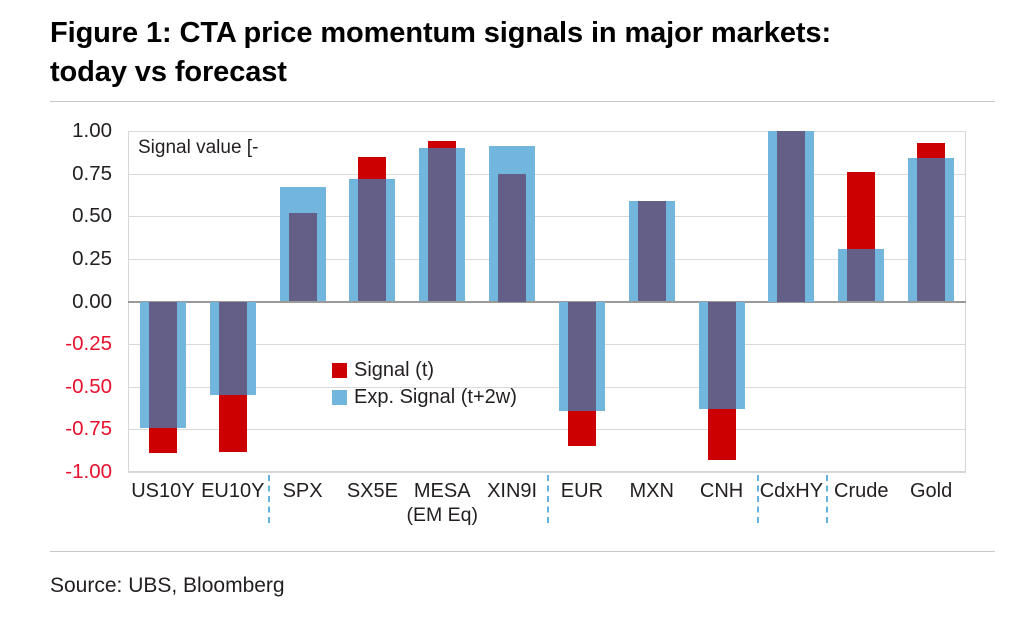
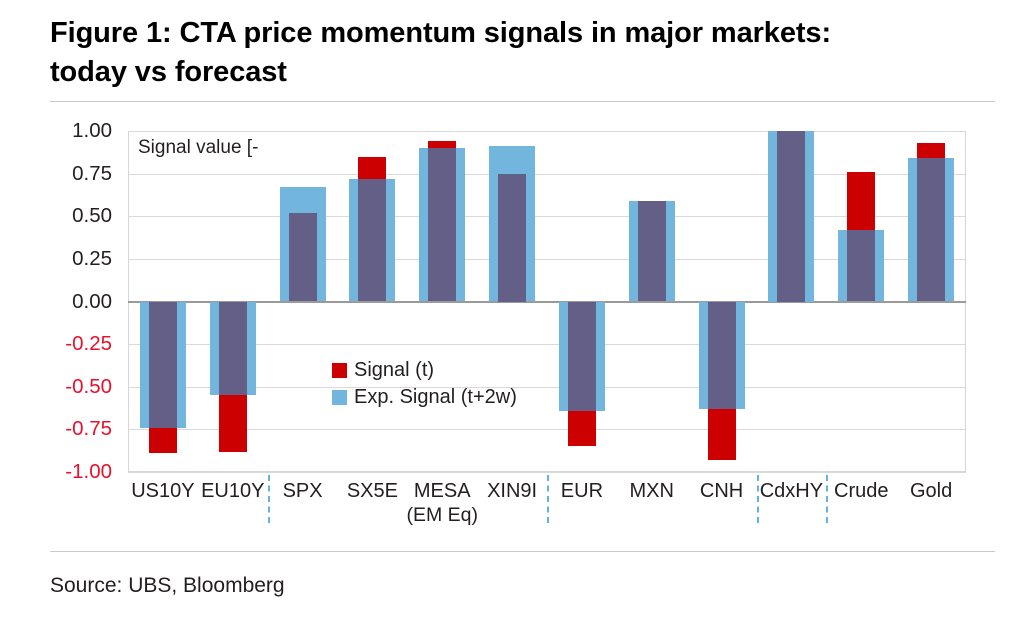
Exp. Signal (t+2w)/Crude: 0.31 -> 0.42
